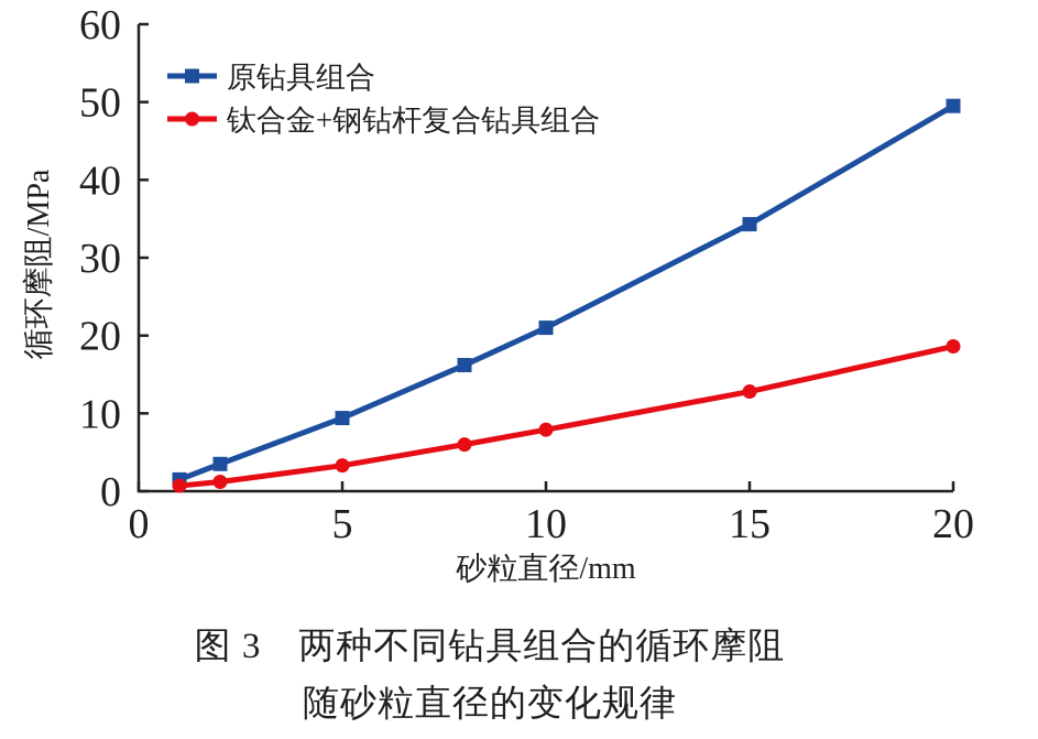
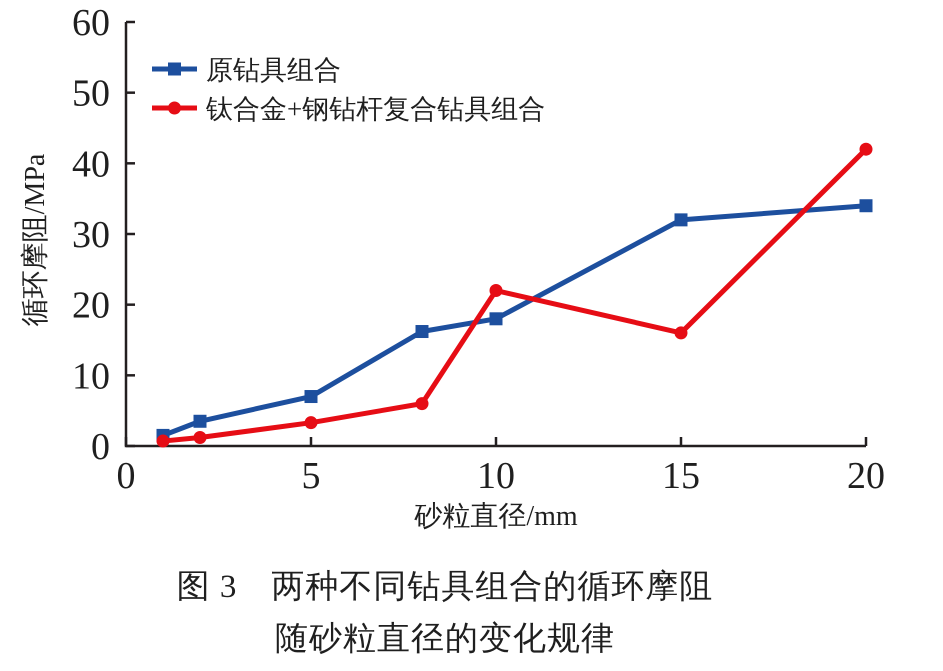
原钻具组合/5: 9 -> 7
原钻具组合/10: 21 -> 18
钛合金+钢钻杆复合钻具组合/10: 8 -> 22
原钻具组合/15: 34 -> 32
钛合金+钢钻杆复合钻具组合/15: 13 -> 16
原钻具组合/20: 50 -> 34
钛合金+钢钻杆复合钻具组合/20: 19 -> 42
